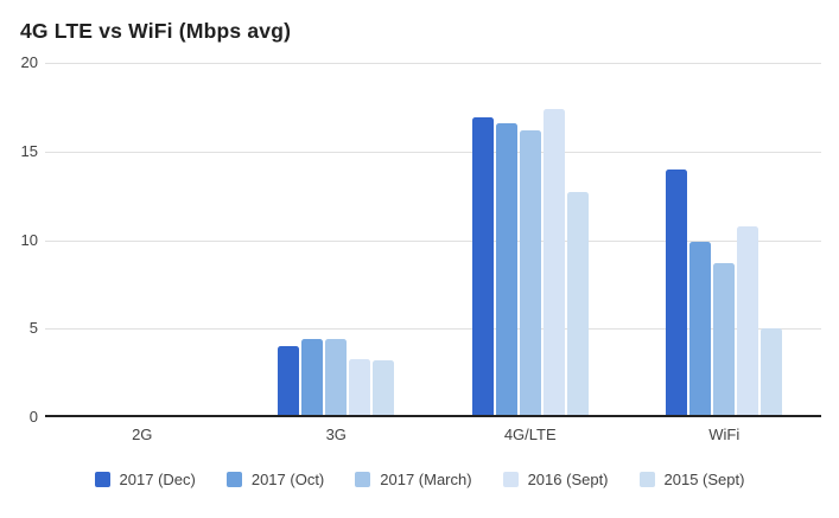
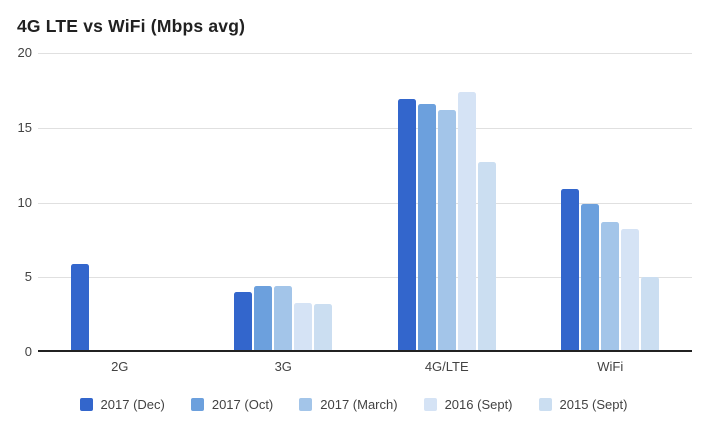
2017 (Dec)/2G: 0.1 -> 5.9
2017 (Dec)/WiFi: 14.0 -> 10.9
2016 (Sept)/WiFi: 10.8 -> 8.2
